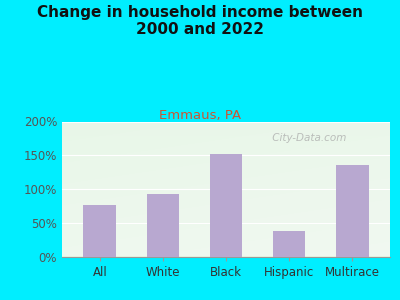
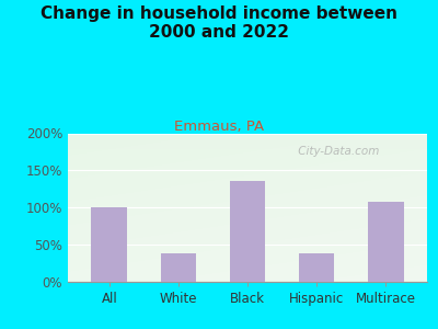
All: 77% -> 100%
White: 92% -> 38%
Black: 152% -> 136%
Multirace: 136% -> 108%
